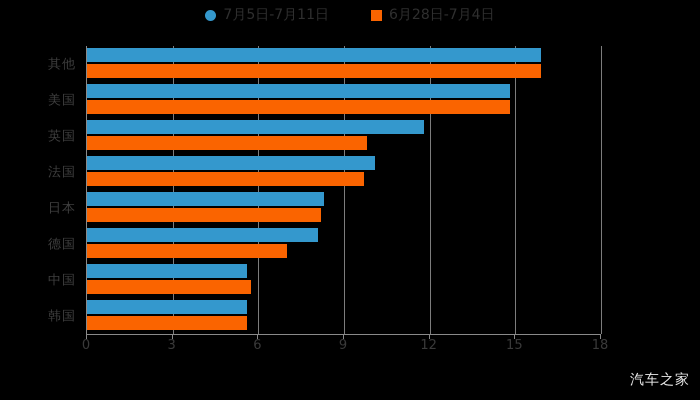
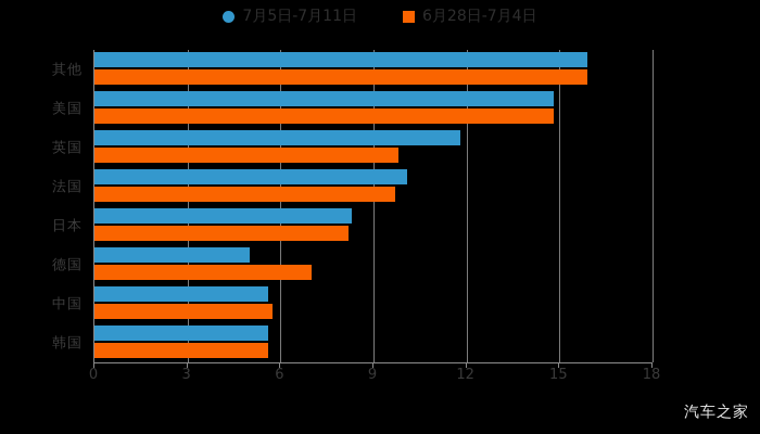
7月5日-7月11日/德国: 8.1 -> 5.0
